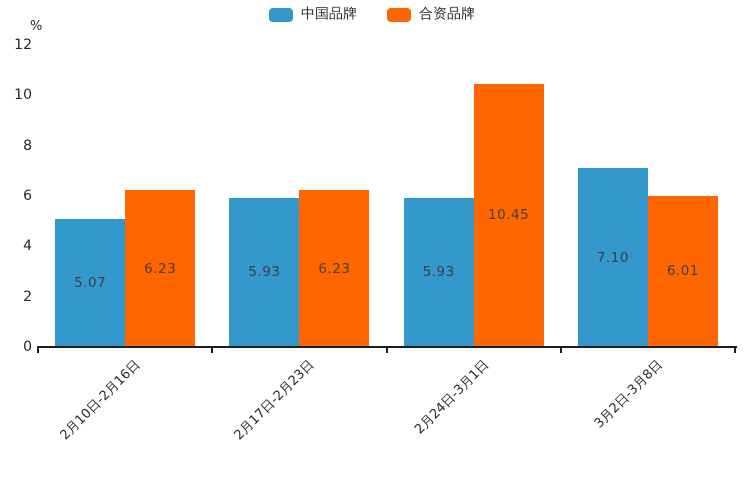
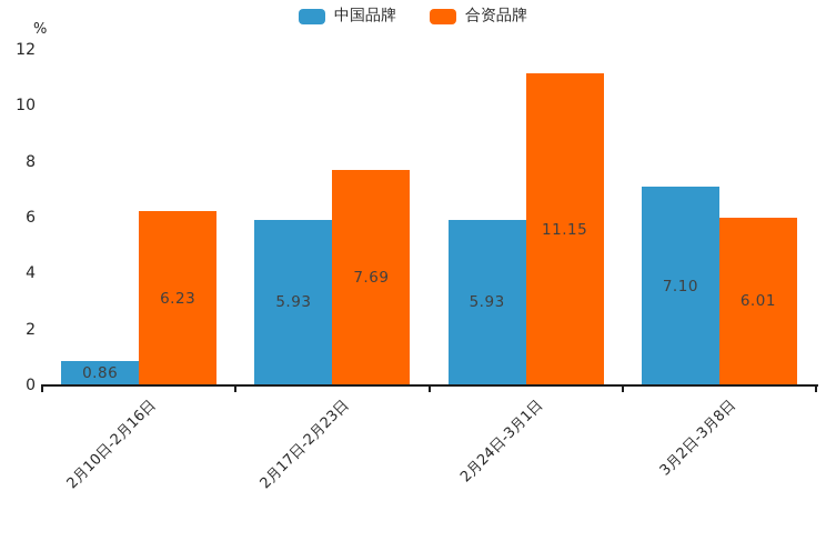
中国品牌/2月10日-2月16日: 5.07 -> 0.86
合资品牌/2月17日-2月23日: 6.23 -> 7.69
合资品牌/2月24日-3月1日: 10.45 -> 11.15
